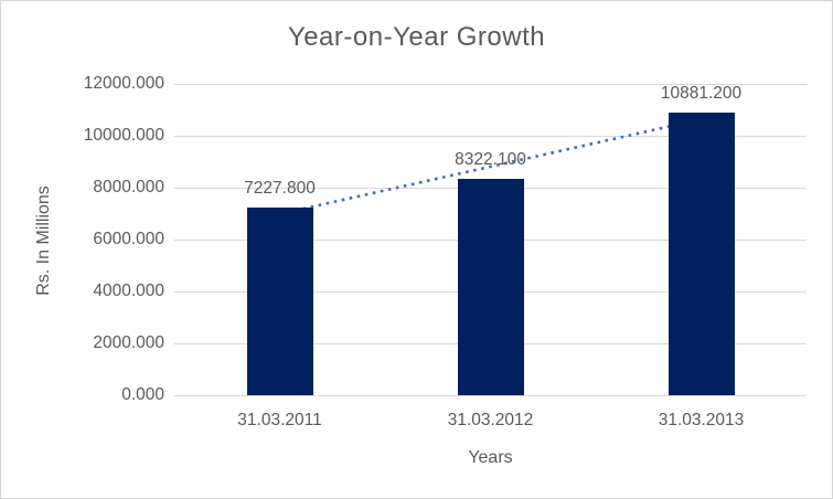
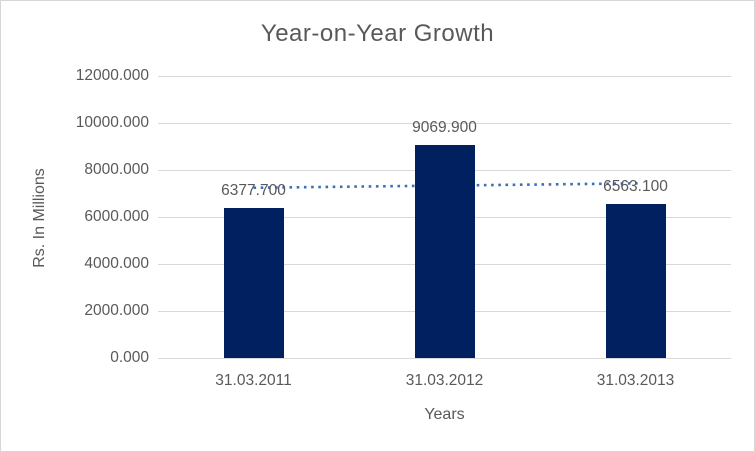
31.03.2011: 7227.800 -> 6377.700
31.03.2012: 8322.100 -> 9069.900
31.03.2013: 10881.200 -> 6563.100
